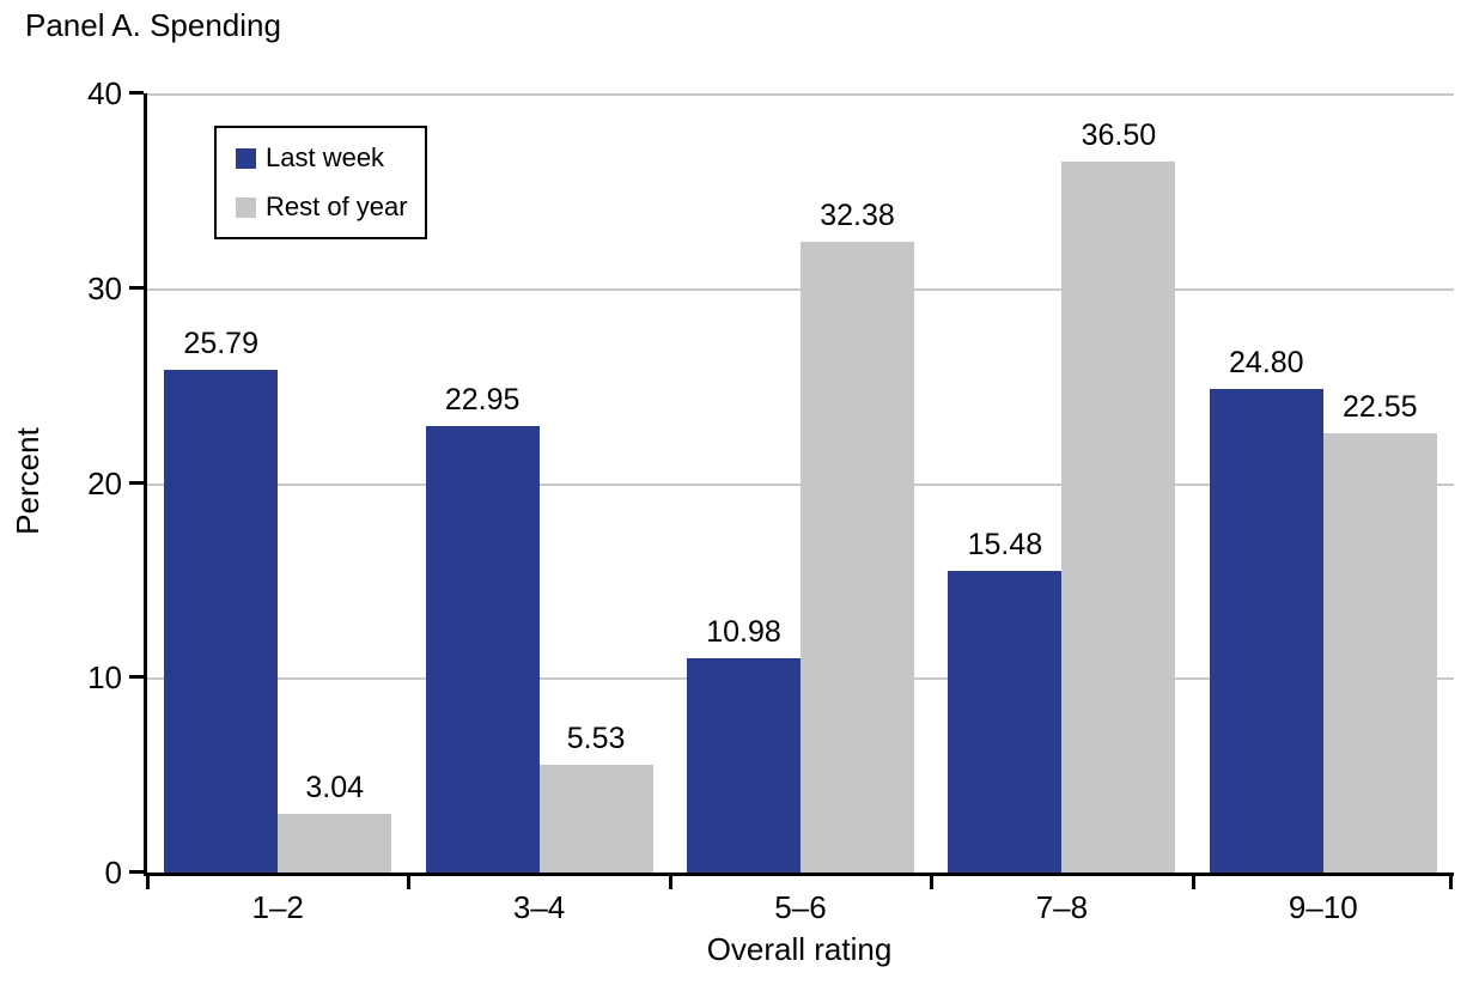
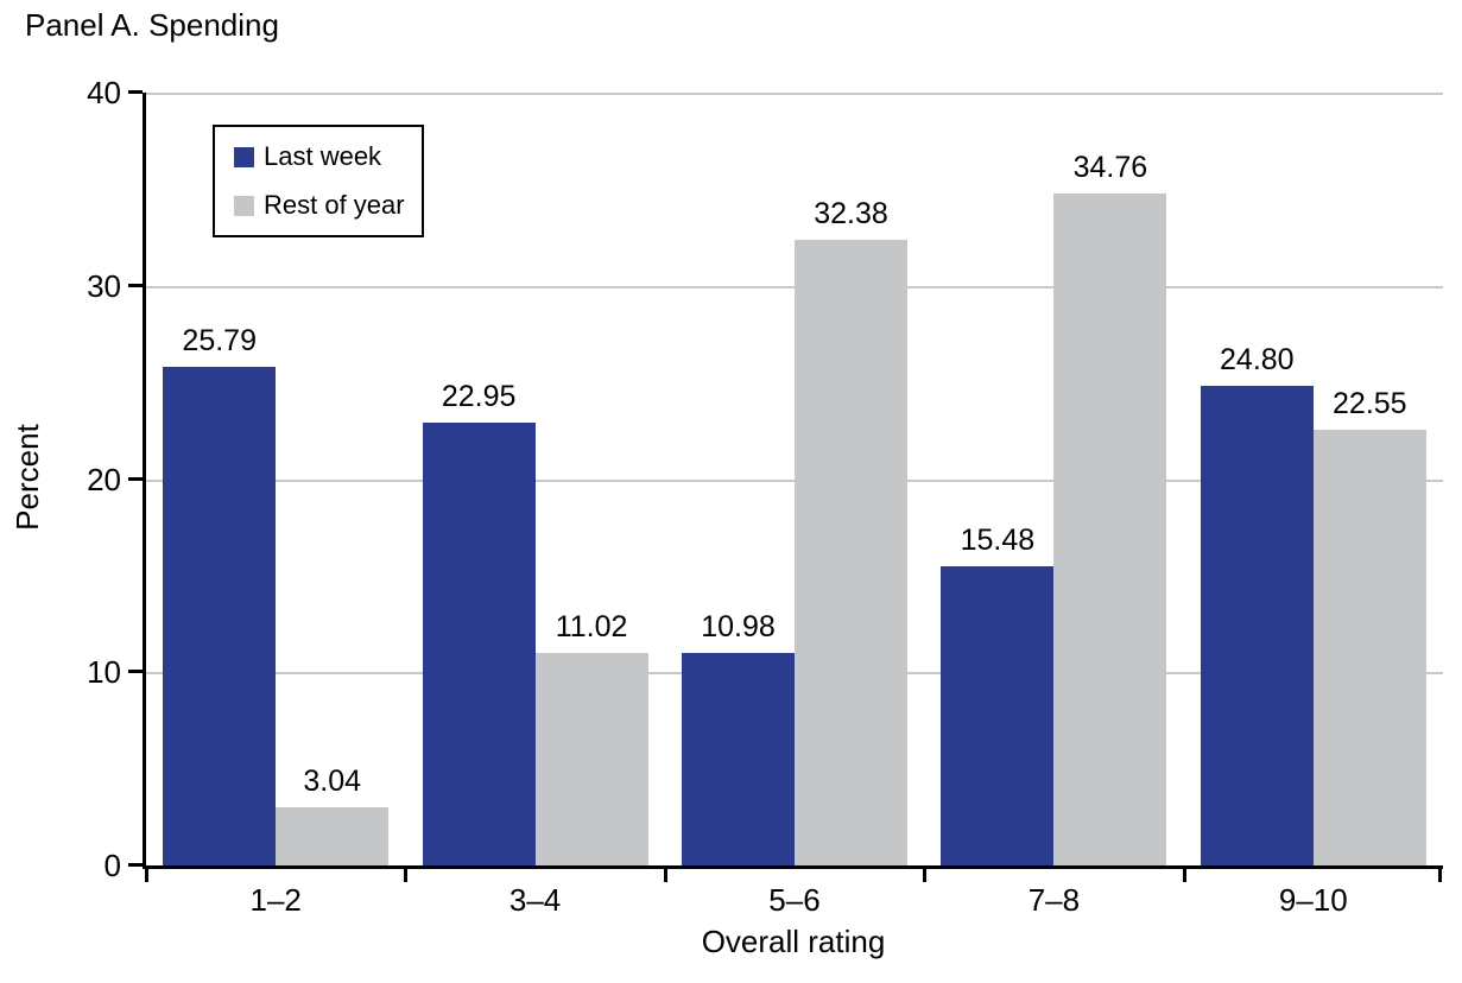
Rest of year/3–4: 5.53 -> 11.02
Rest of year/7–8: 36.50 -> 34.76
